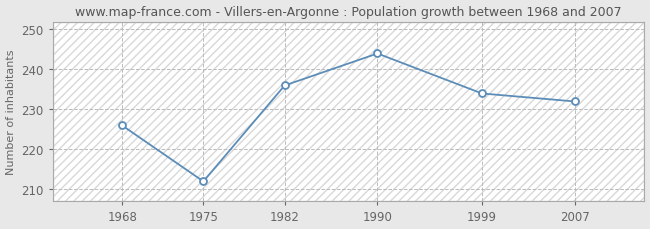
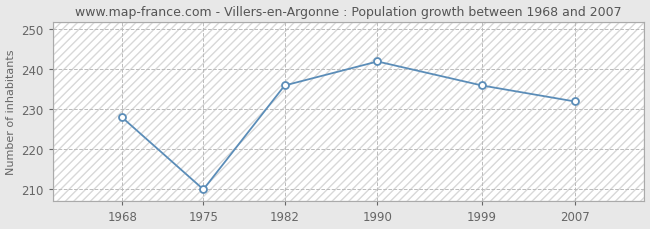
1968: 226 -> 228
1975: 212 -> 210
1990: 244 -> 242
1999: 234 -> 236
